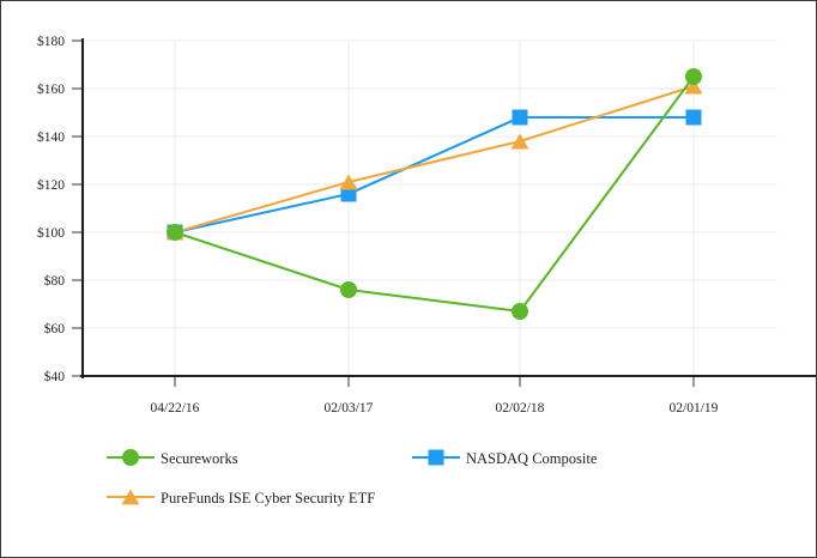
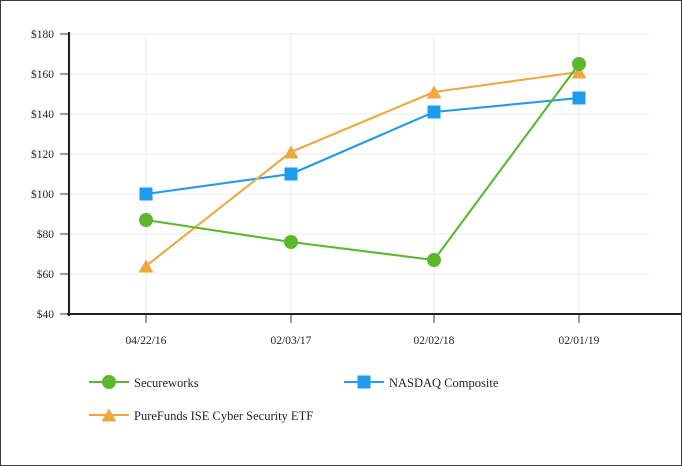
Secureworks/04/22/16: $100 -> $87
PureFunds ISE Cyber Security ETF/04/22/16: $100 -> $64
NASDAQ Composite/02/03/17: $116 -> $110
NASDAQ Composite/02/02/18: $148 -> $141
PureFunds ISE Cyber Security ETF/02/02/18: $138 -> $151
